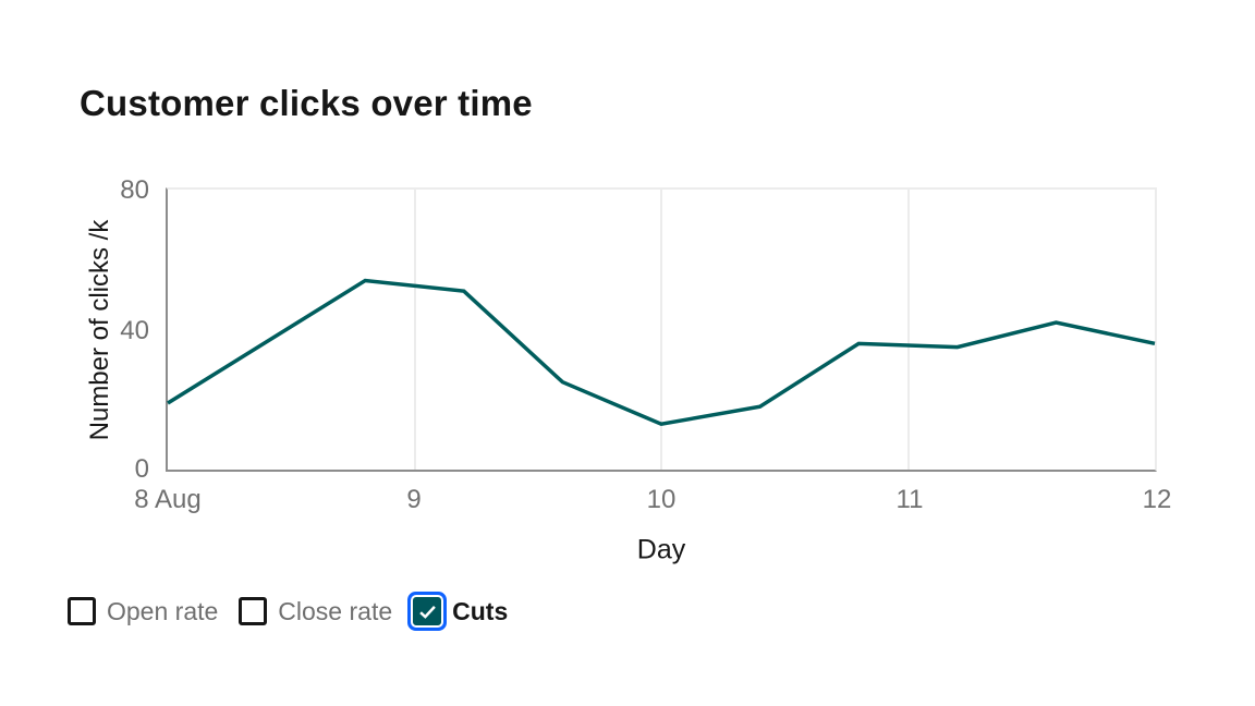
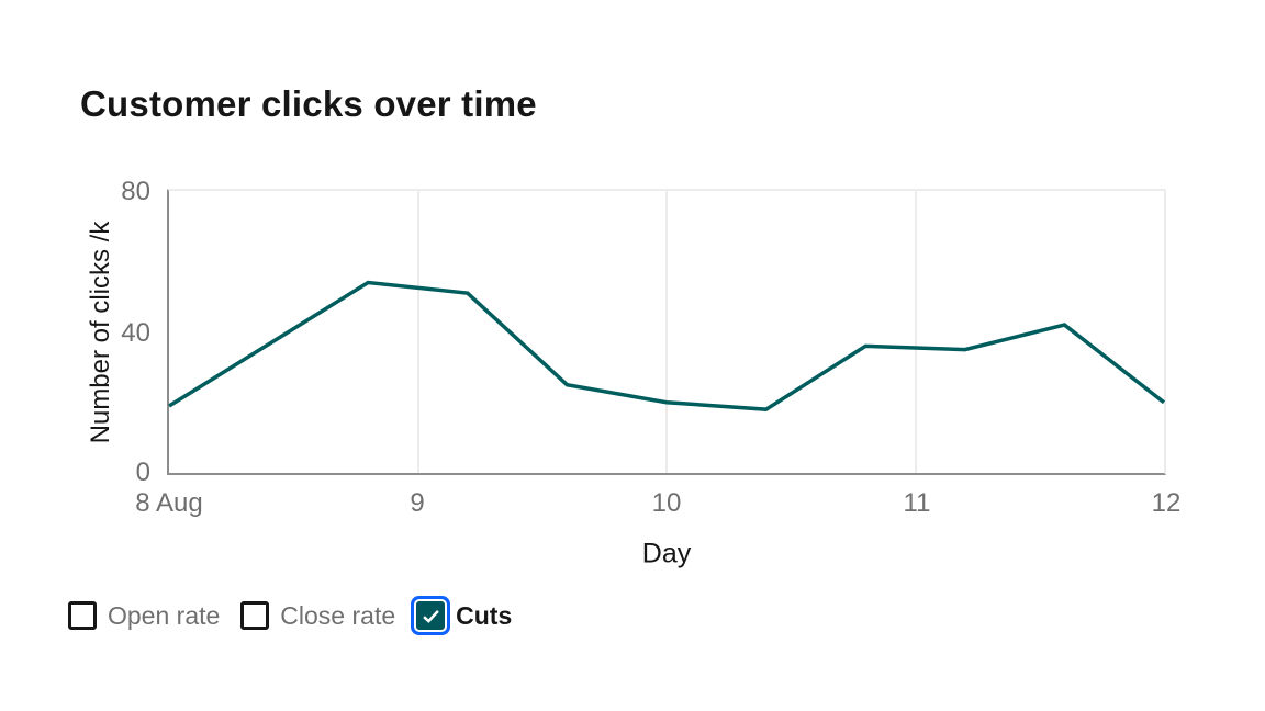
10: 13 -> 20
12: 36 -> 20
